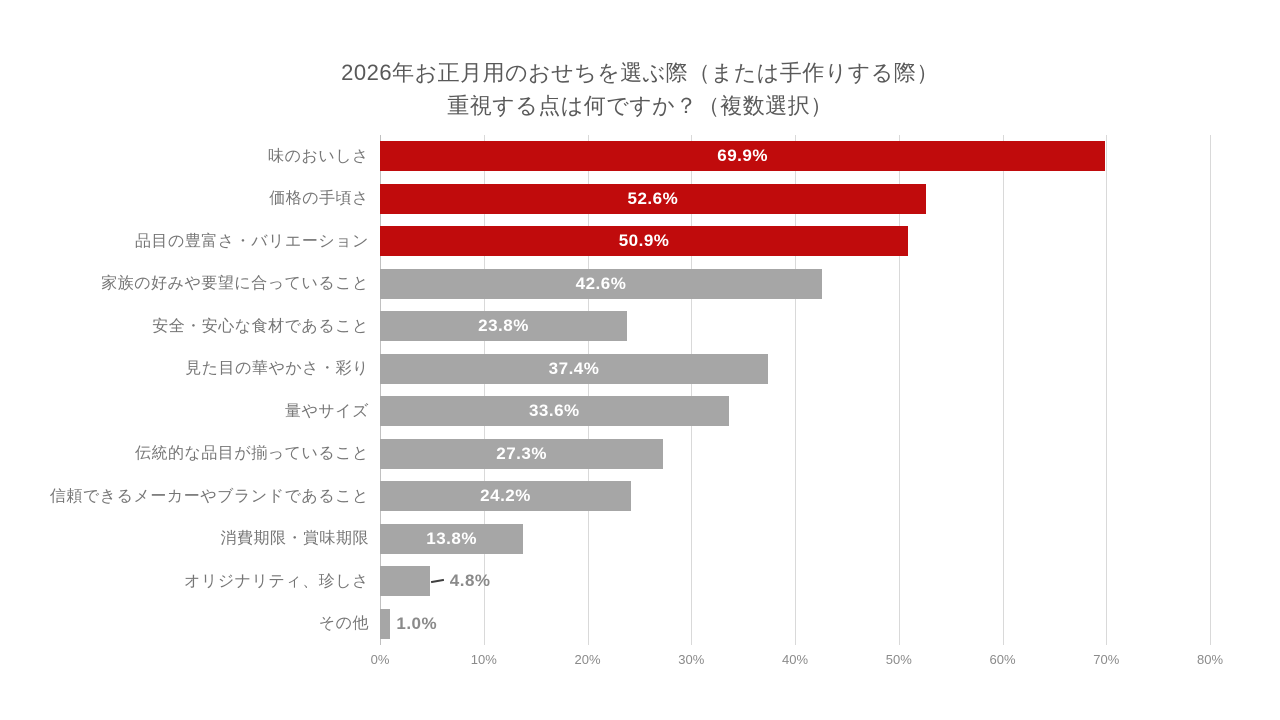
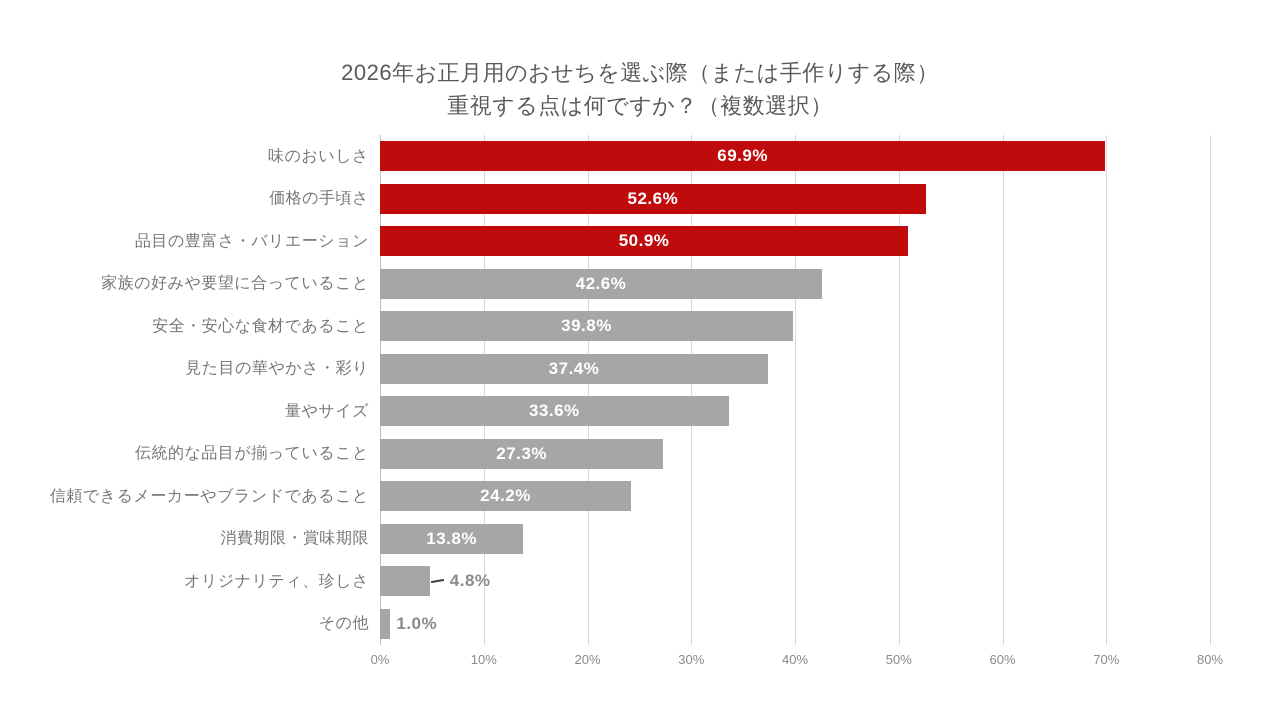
安全・安心な食材であること: 23.8% -> 39.8%
